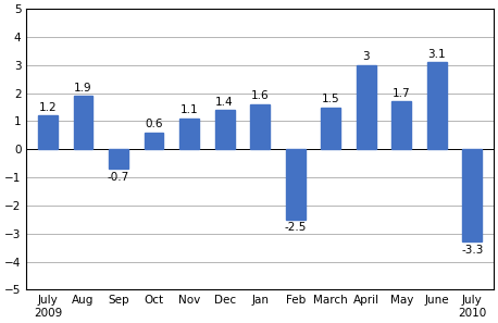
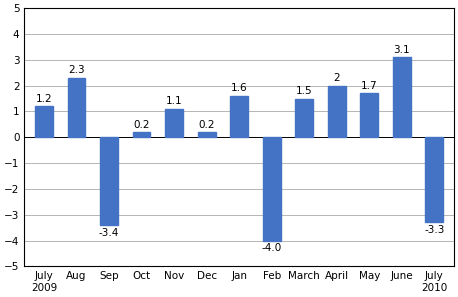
Aug: 1.9 -> 2.3
Sep: -0.7 -> -3.4
Oct: 0.6 -> 0.2
Dec: 1.4 -> 0.2
Feb: -2.5 -> -4.0
April: 3 -> 2
